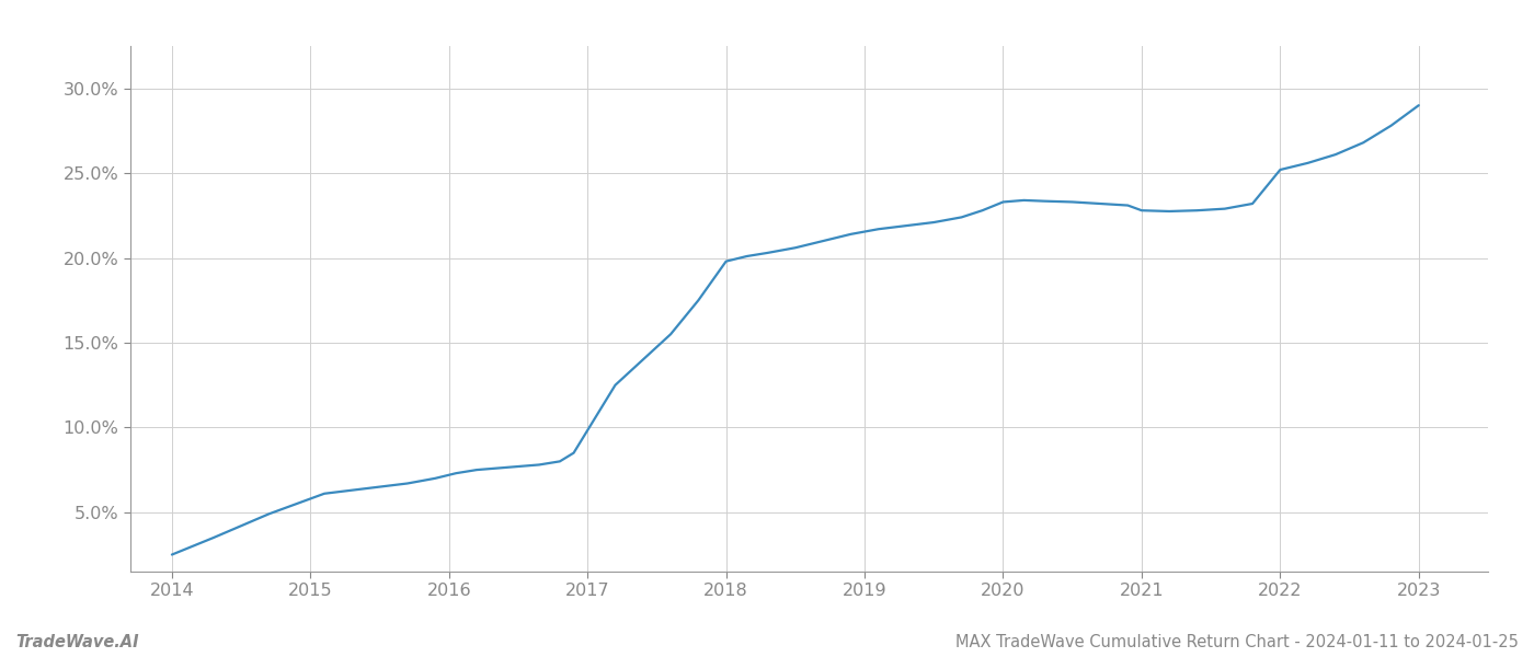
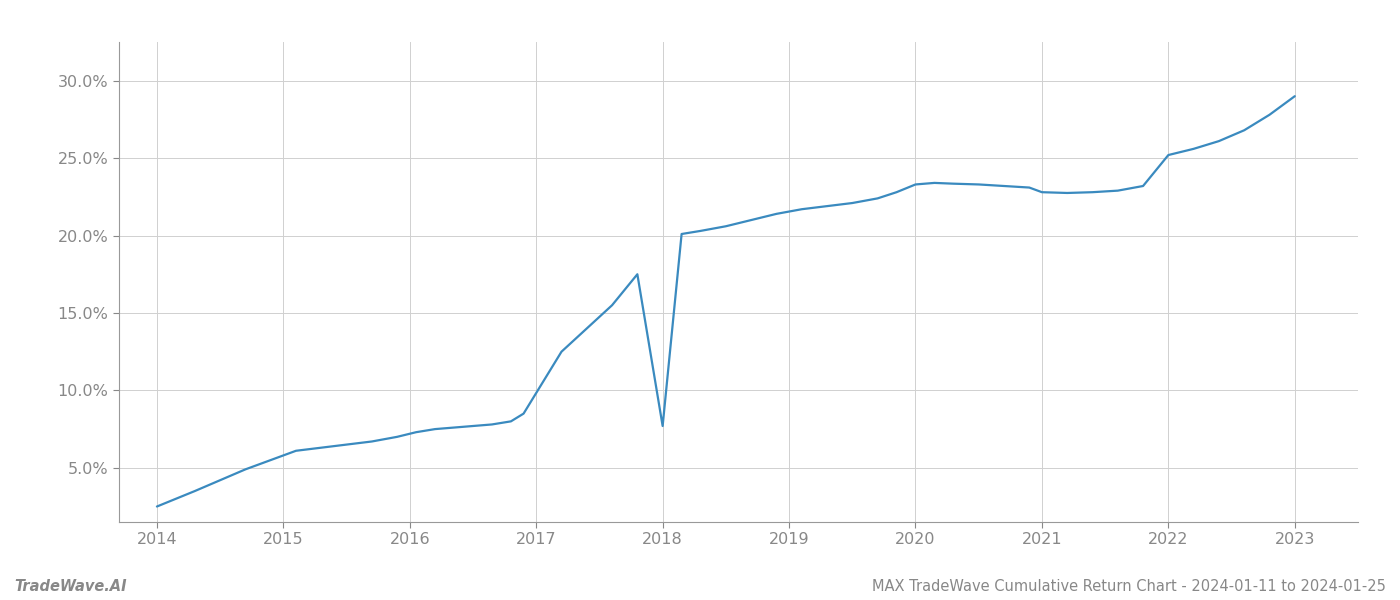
2018: 19.8% -> 7.7%
